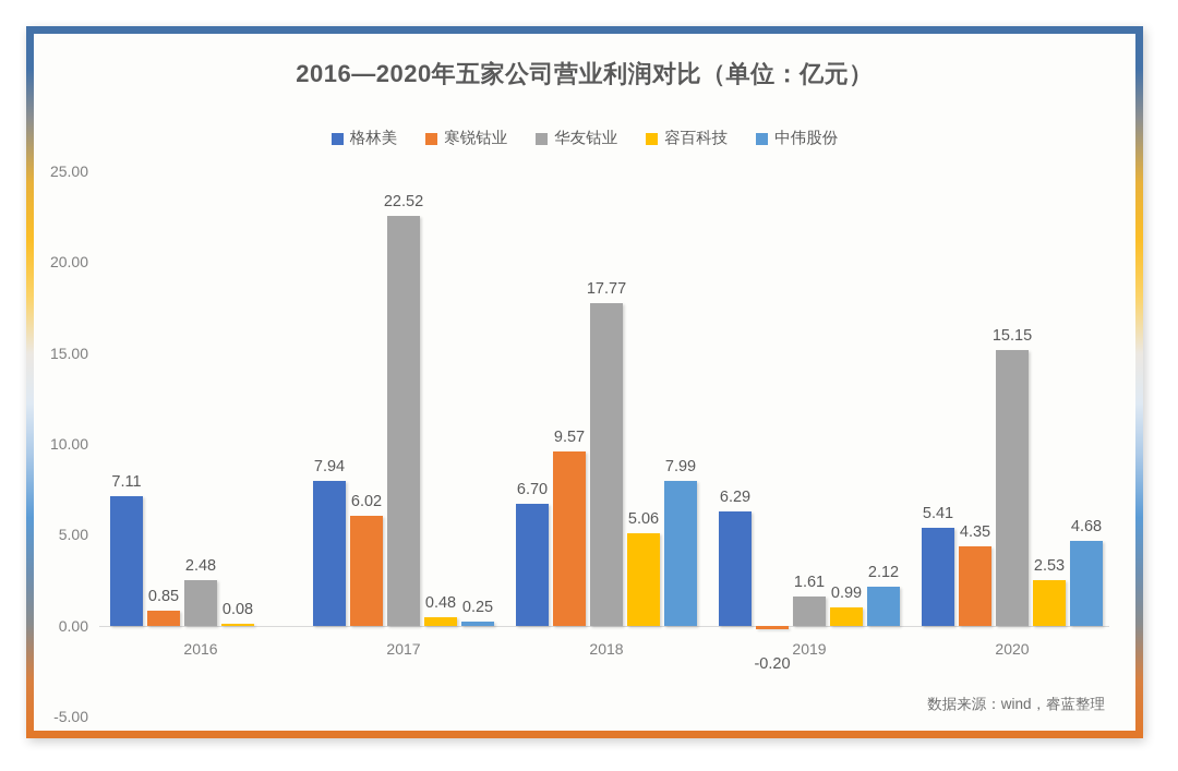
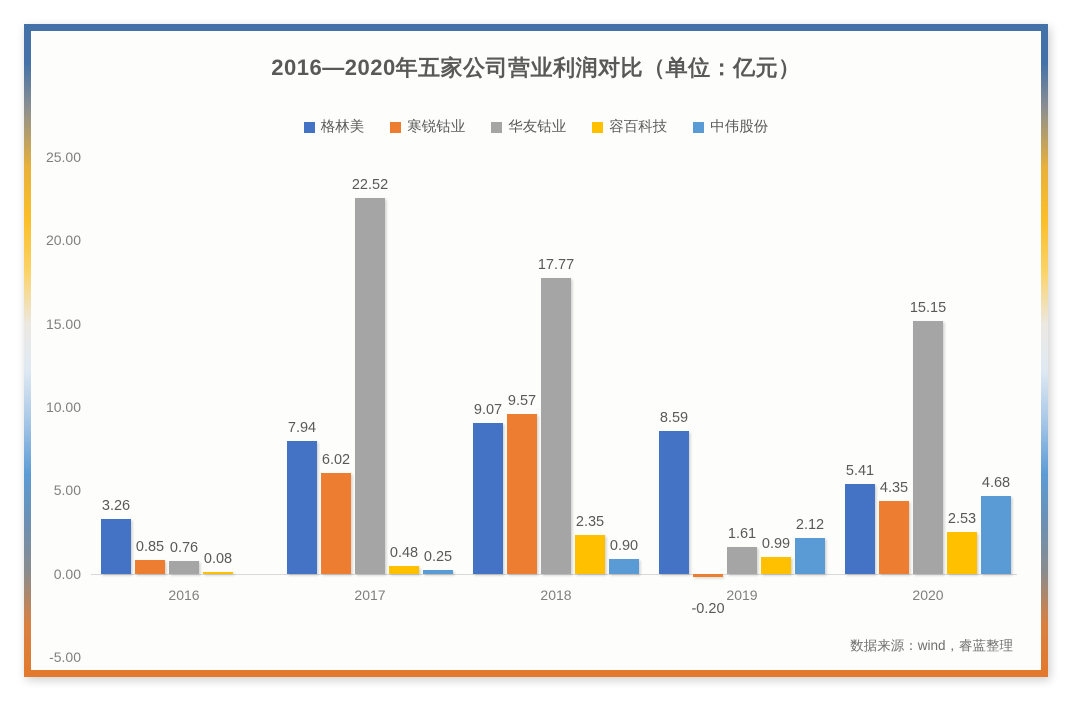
格林美/2016: 7.11 -> 3.26
华友钴业/2016: 2.48 -> 0.76
格林美/2018: 6.70 -> 9.07
容百科技/2018: 5.06 -> 2.35
中伟股份/2018: 7.99 -> 0.90
格林美/2019: 6.29 -> 8.59
